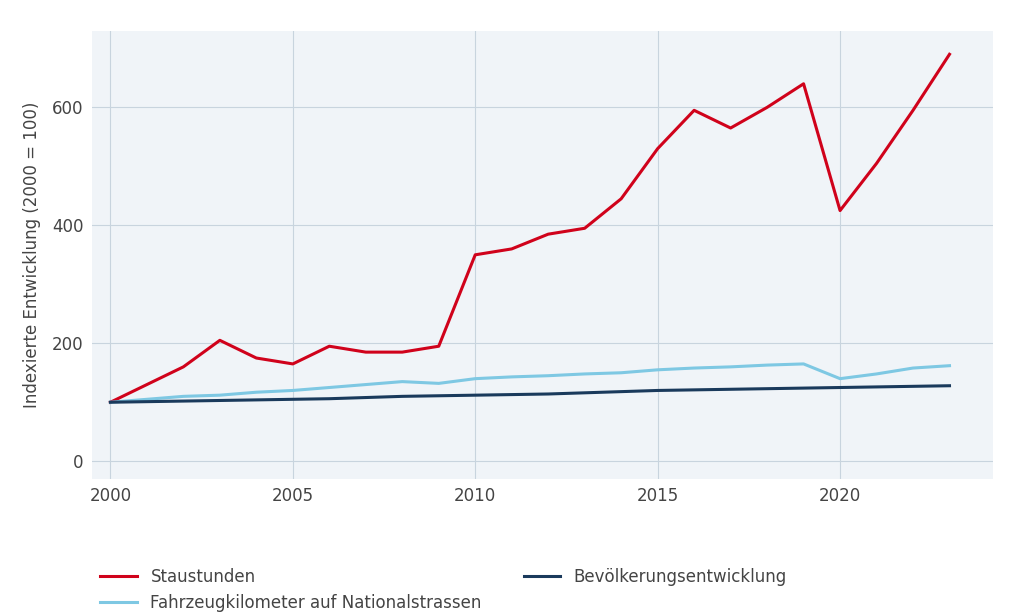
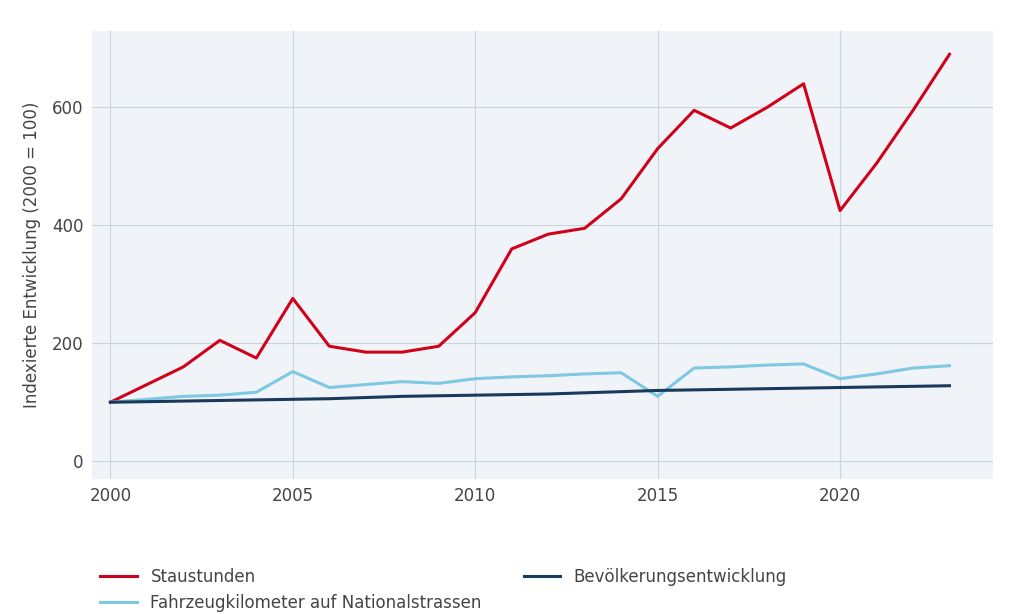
Staustunden/2005: 165 -> 276
Fahrzeugkilometer auf Nationalstrassen/2005: 120 -> 152
Staustunden/2010: 350 -> 252
Fahrzeugkilometer auf Nationalstrassen/2015: 155 -> 110
